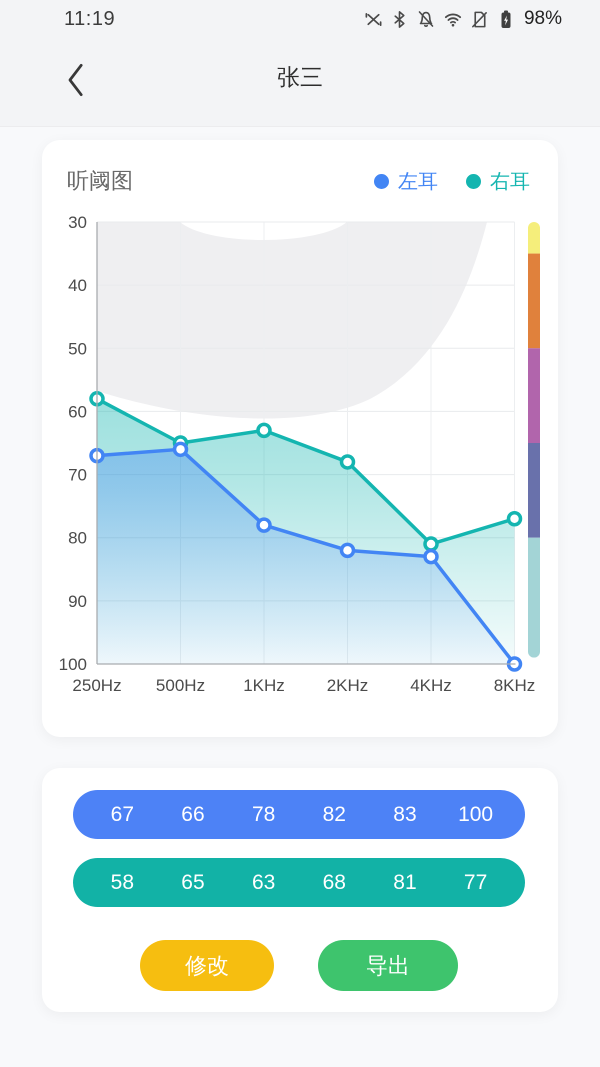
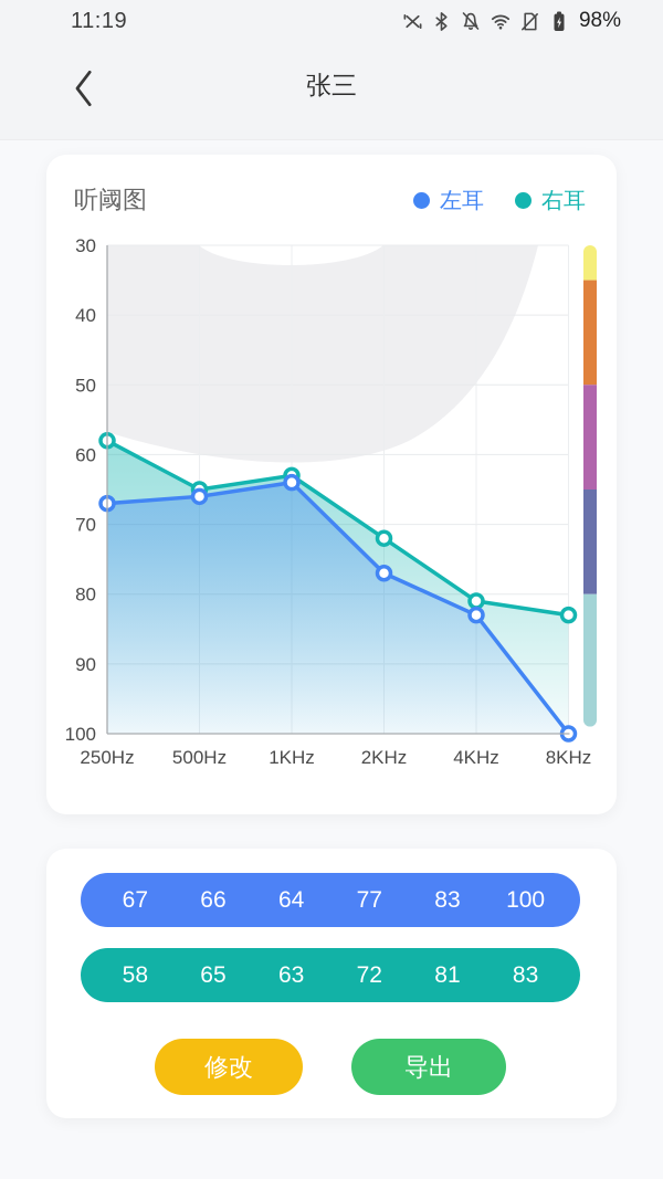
左耳/1KHz: 78 -> 64
左耳/2KHz: 82 -> 77
右耳/2KHz: 68 -> 72
右耳/8KHz: 77 -> 83
